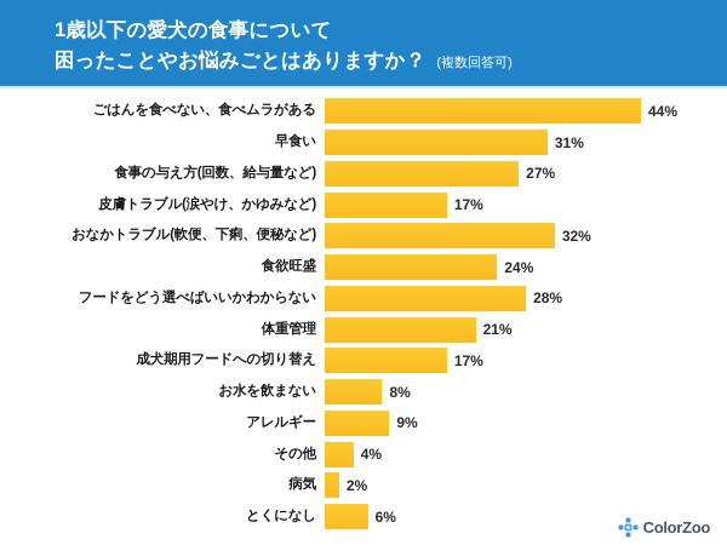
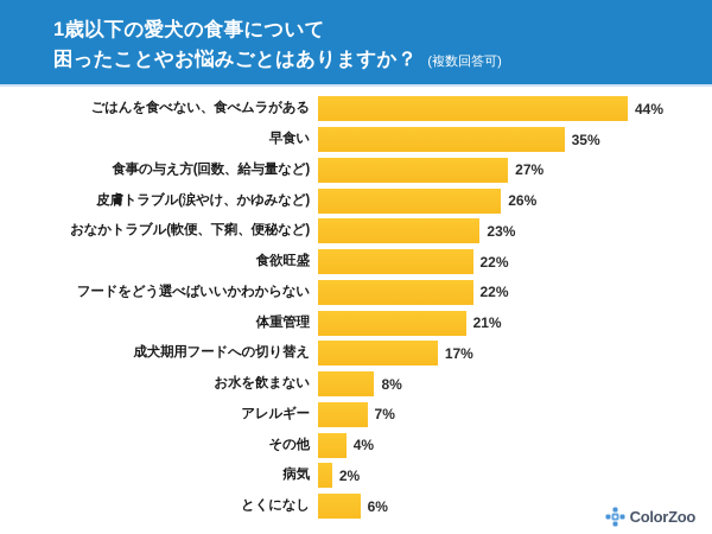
早食い: 31% -> 35%
皮膚トラブル(涙やけ、かゆみなど): 17% -> 26%
おなかトラブル(軟便、下痢、便秘など): 32% -> 23%
食欲旺盛: 24% -> 22%
フードをどう選べばいいかわからない: 28% -> 22%
アレルギー: 9% -> 7%
